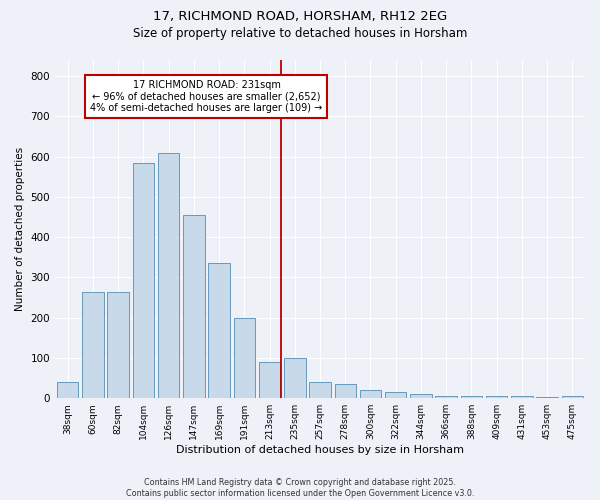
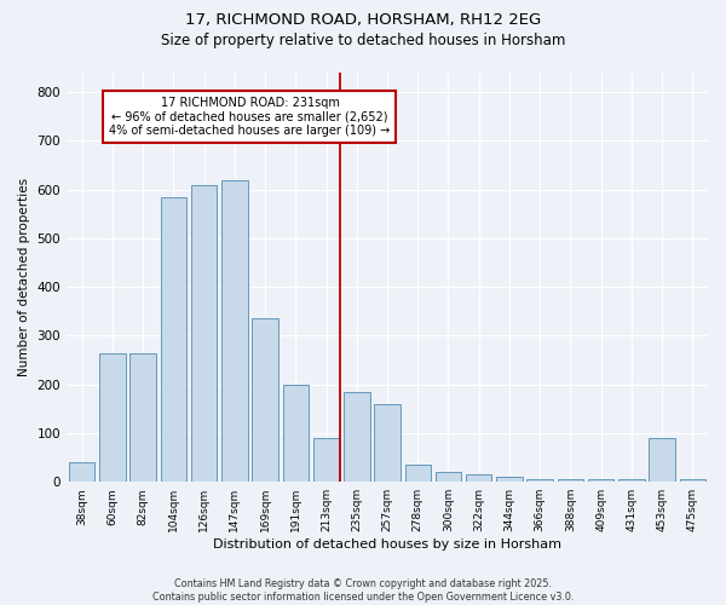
147sqm: 455 -> 620
235sqm: 100 -> 185
257sqm: 40 -> 160
453sqm: 2 -> 90
